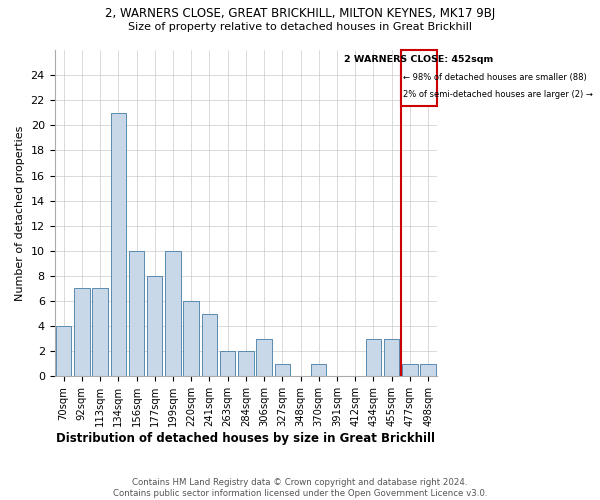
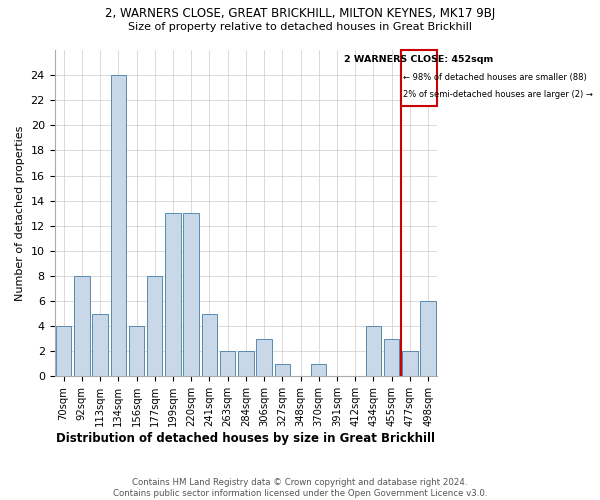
92sqm: 7 -> 8
113sqm: 7 -> 5
134sqm: 21 -> 24
156sqm: 10 -> 4
199sqm: 10 -> 13
220sqm: 6 -> 13
434sqm: 3 -> 4
477sqm: 1 -> 2
498sqm: 1 -> 6
